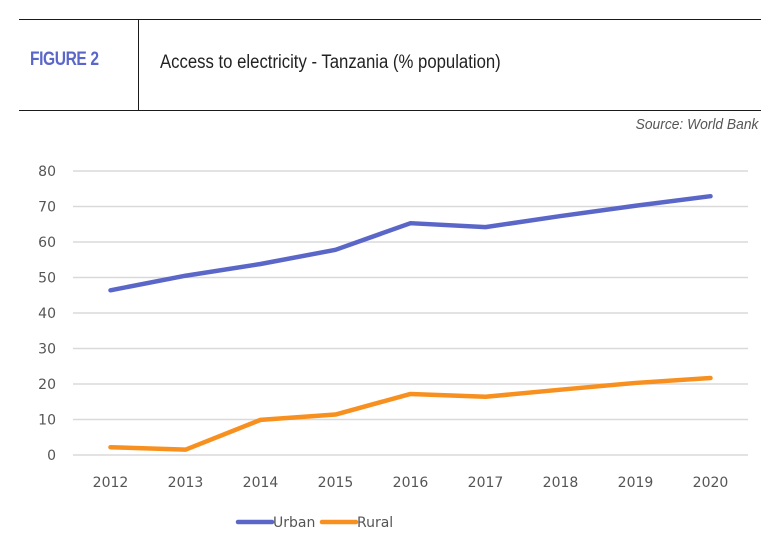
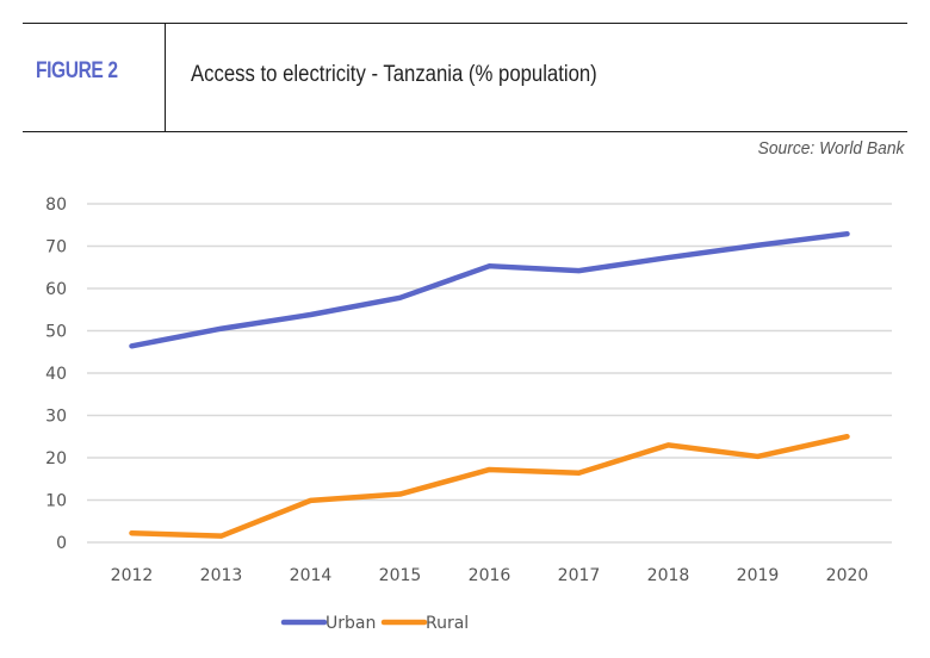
Rural/2018: 18 -> 23
Rural/2020: 22 -> 25
